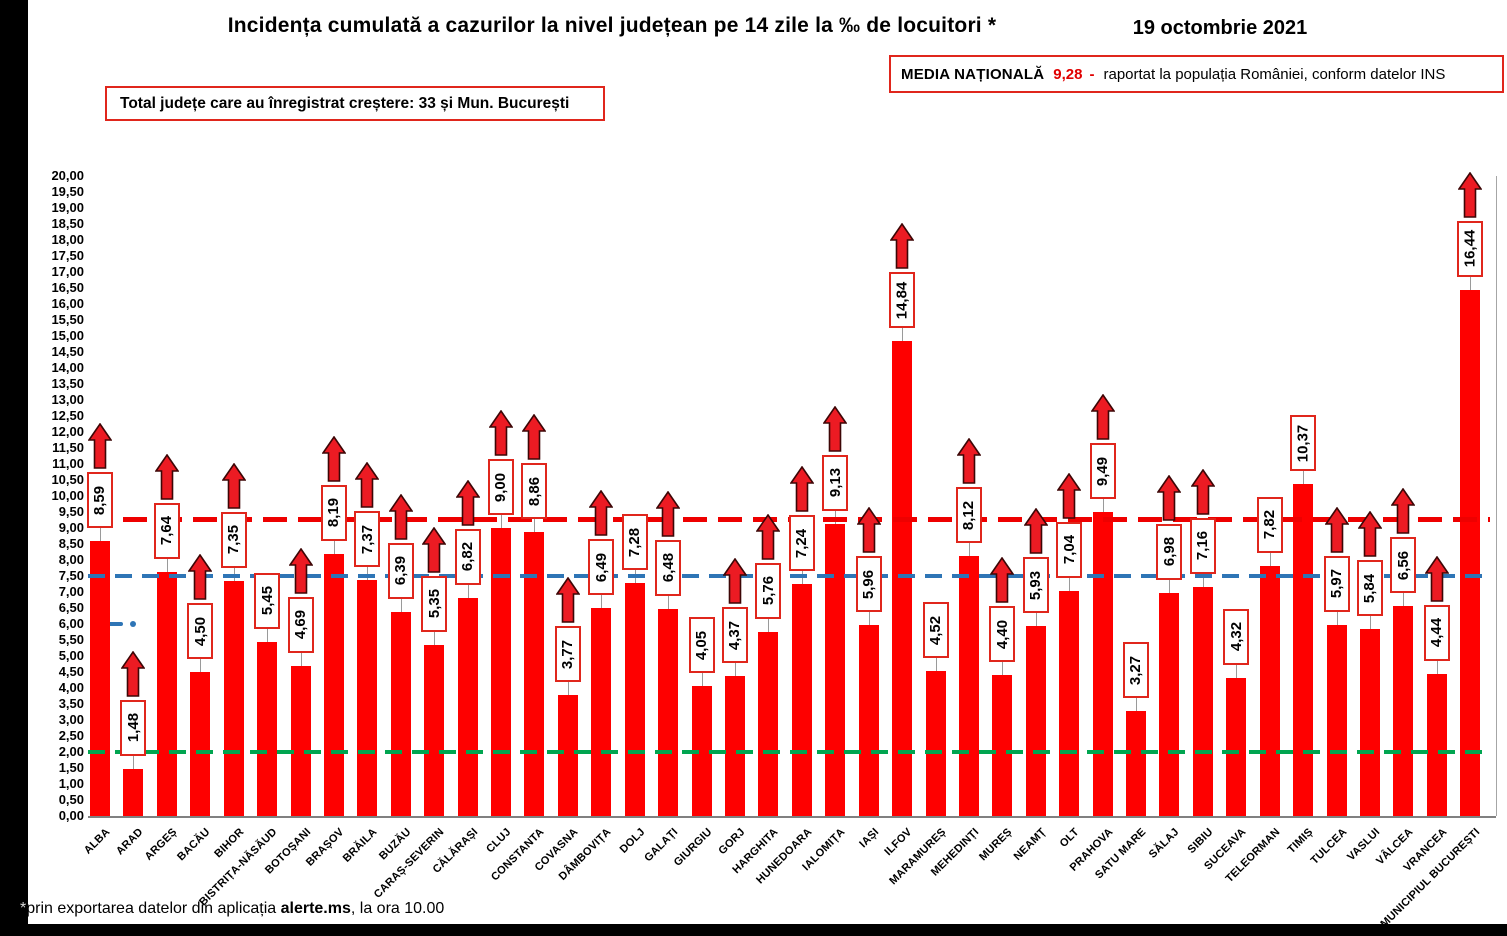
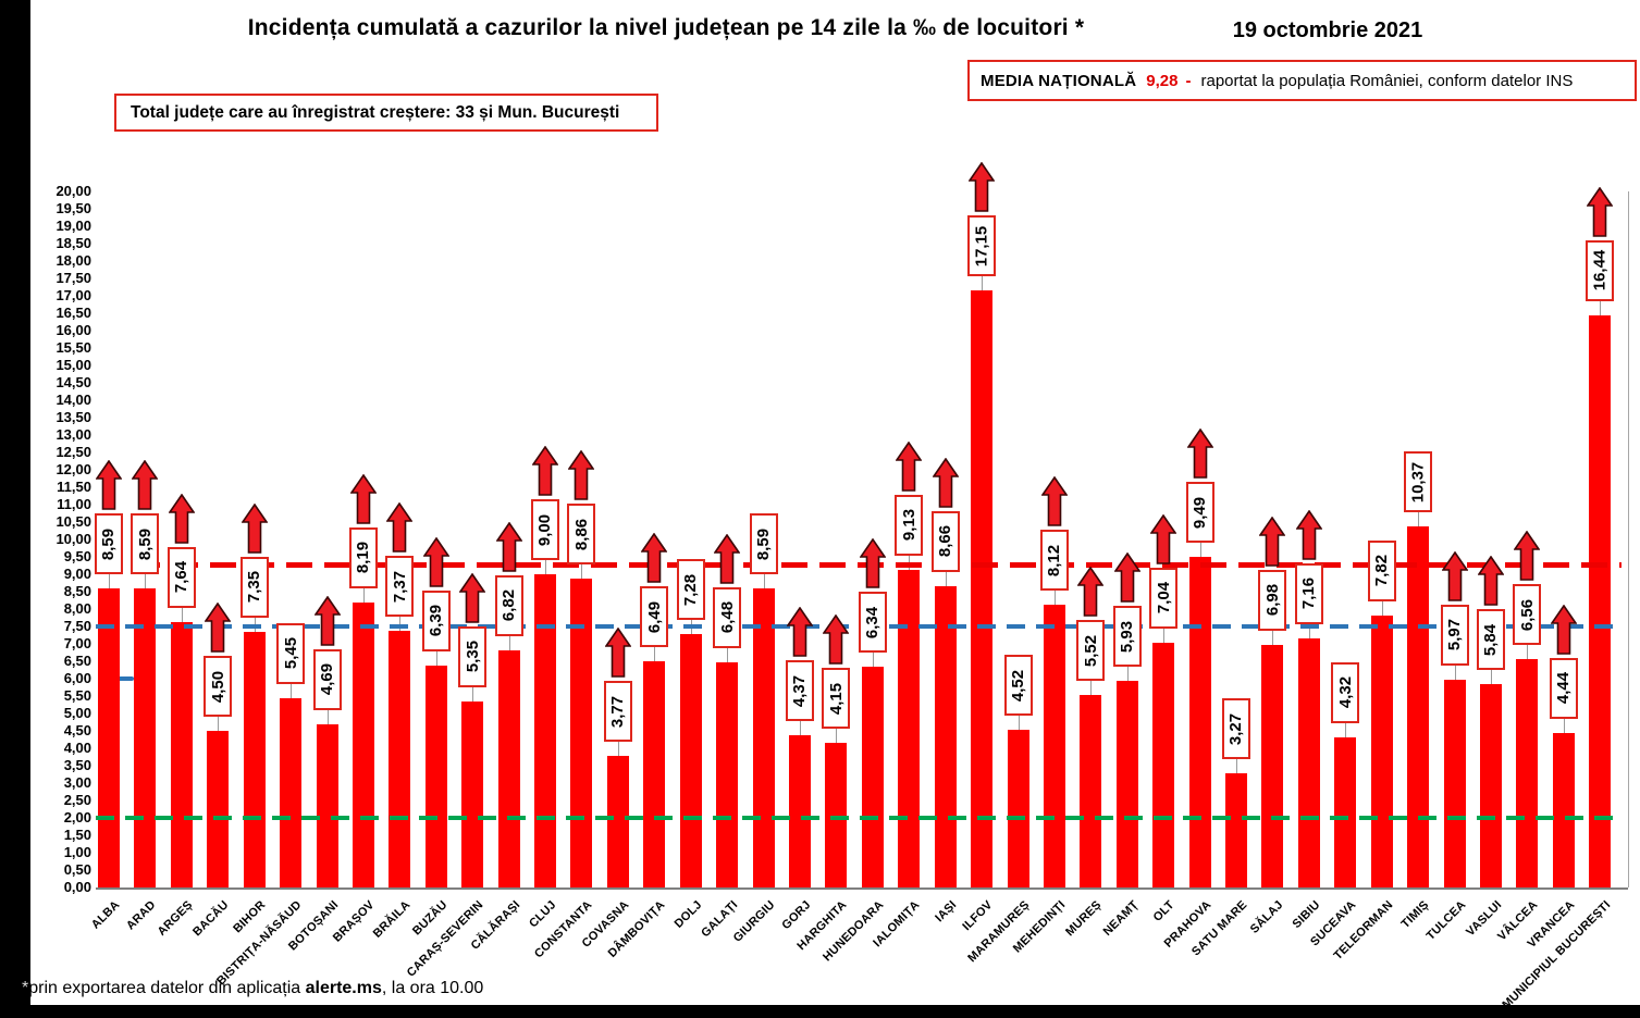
ARAD: 1,48 -> 8,59
GIURGIU: 4,05 -> 8,59
HARGHITA: 5,76 -> 4,15
HUNEDOARA: 7,24 -> 6,34
IAȘI: 5,96 -> 8,66
ILFOV: 14,84 -> 17,15
MUREȘ: 4,40 -> 5,52
